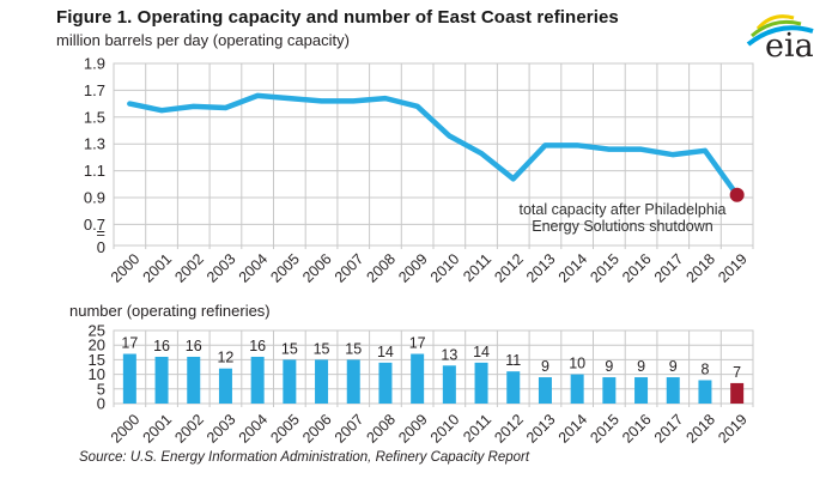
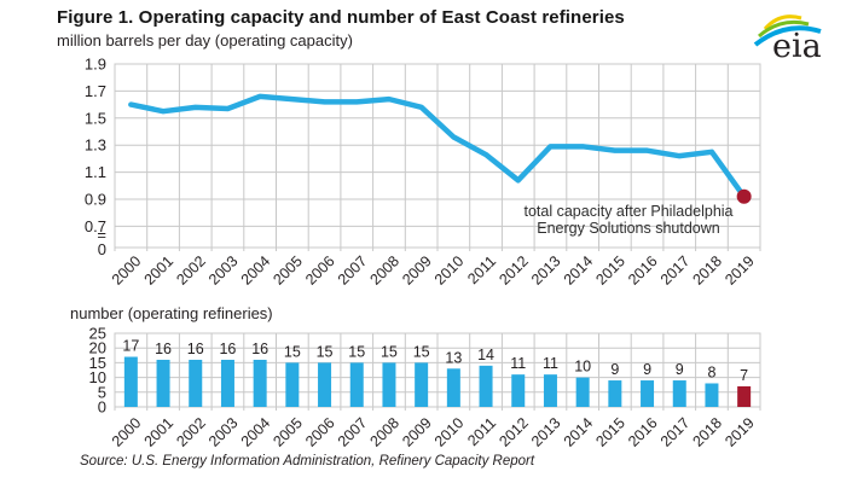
number (operating refineries)/2003: 12 -> 16
number (operating refineries)/2008: 14 -> 15
number (operating refineries)/2009: 17 -> 15
number (operating refineries)/2013: 9 -> 11
